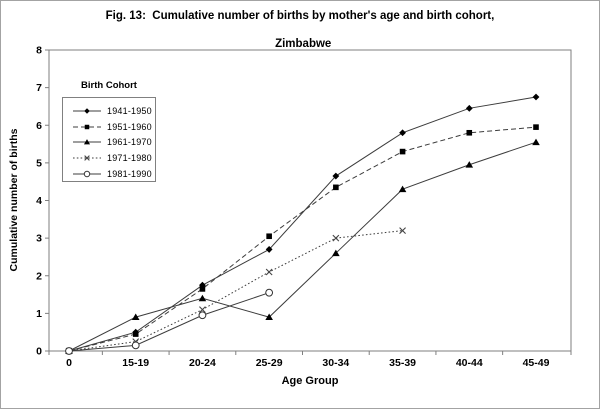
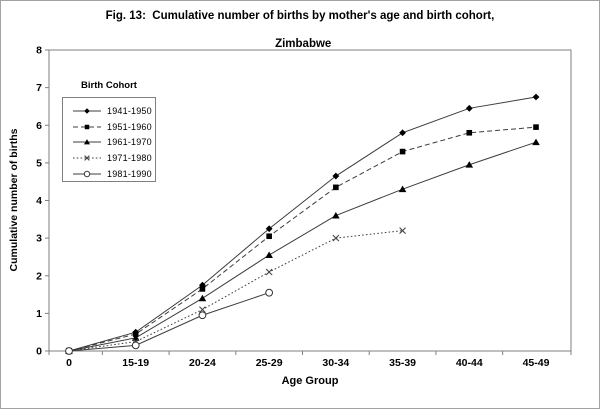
1961-1970/15-19: 0.9 -> 0.3
1941-1950/25-29: 2.7 -> 3.2
1961-1970/25-29: 0.9 -> 2.5
1961-1970/30-34: 2.6 -> 3.6
